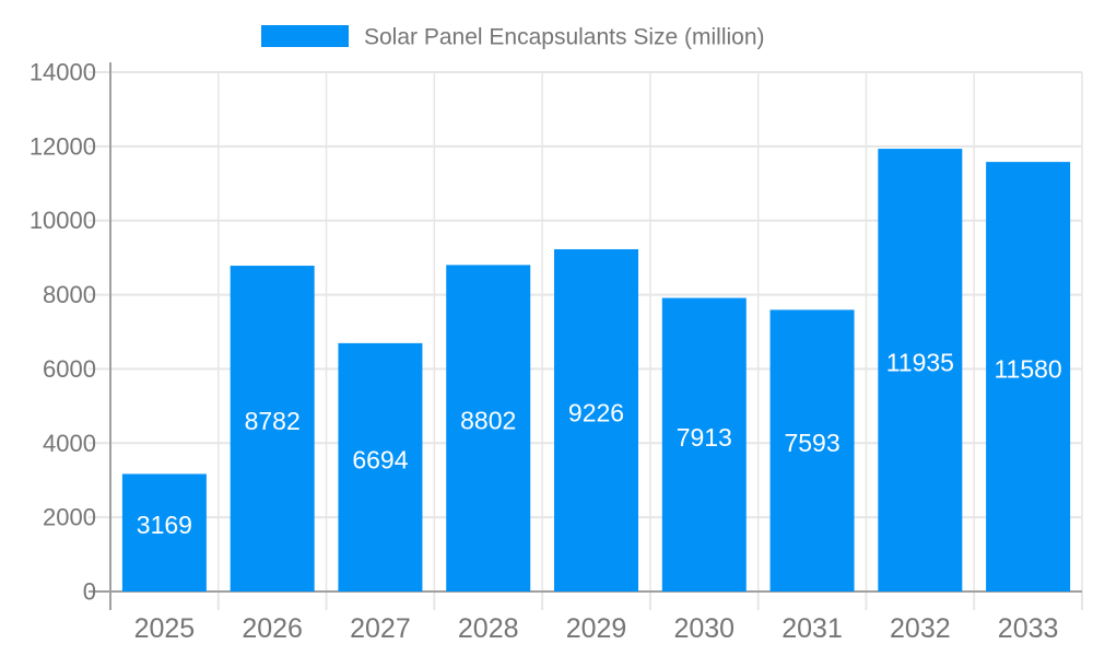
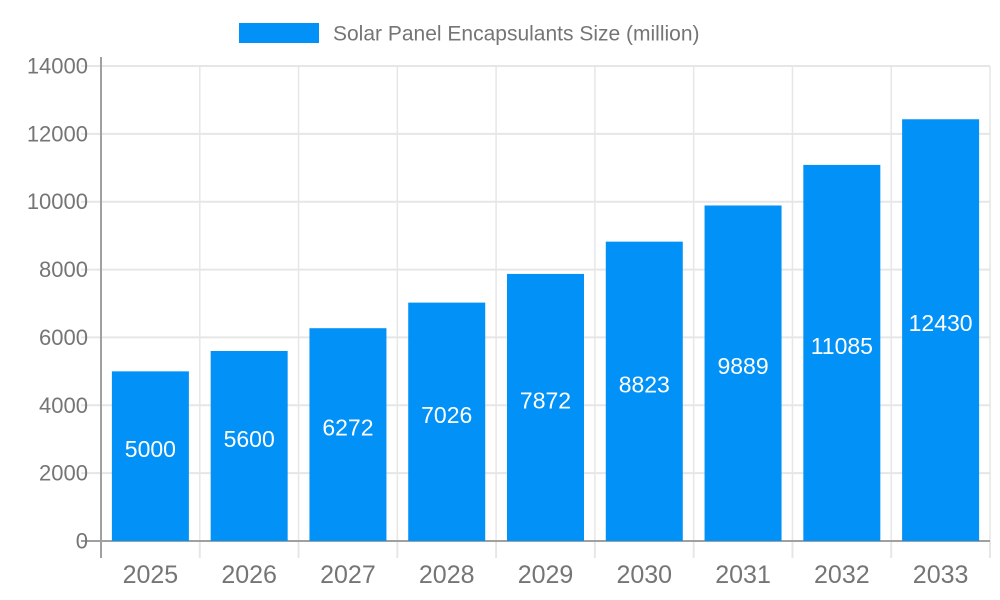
2025: 3169 -> 5000
2026: 8782 -> 5600
2027: 6694 -> 6272
2028: 8802 -> 7026
2029: 9226 -> 7872
2030: 7913 -> 8823
2031: 7593 -> 9889
2032: 11935 -> 11085
2033: 11580 -> 12430
